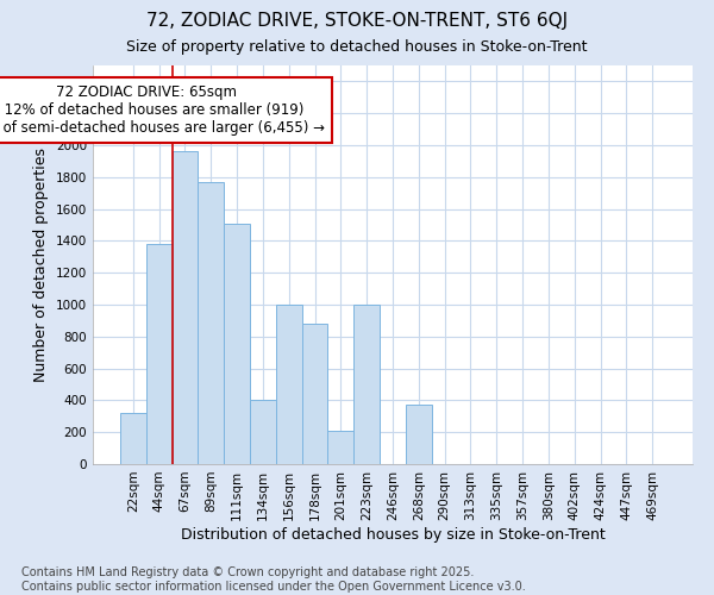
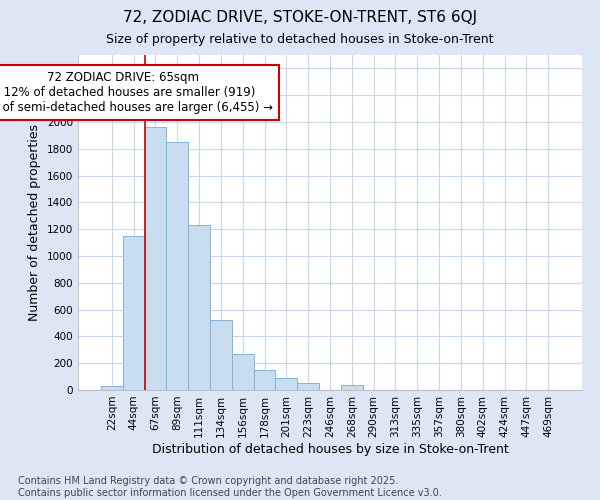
22sqm: 320 -> 30
44sqm: 1380 -> 1150
89sqm: 1770 -> 1850
111sqm: 1510 -> 1230
134sqm: 400 -> 520
156sqm: 1000 -> 270
178sqm: 880 -> 150
201sqm: 210 -> 90
223sqm: 1000 -> 50
268sqm: 370 -> 40
